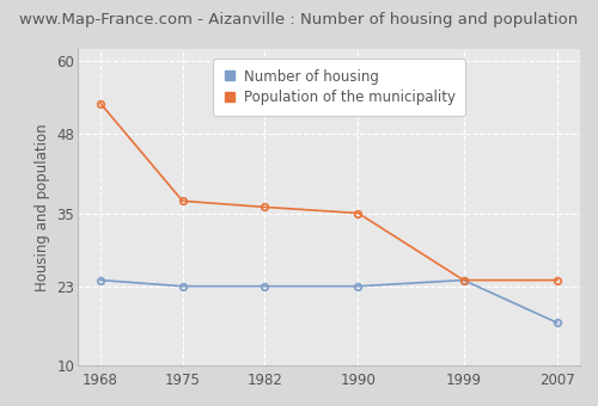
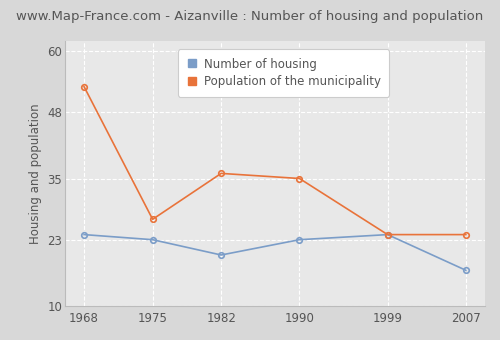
Population of the municipality/1975: 37 -> 27
Number of housing/1982: 23 -> 20
